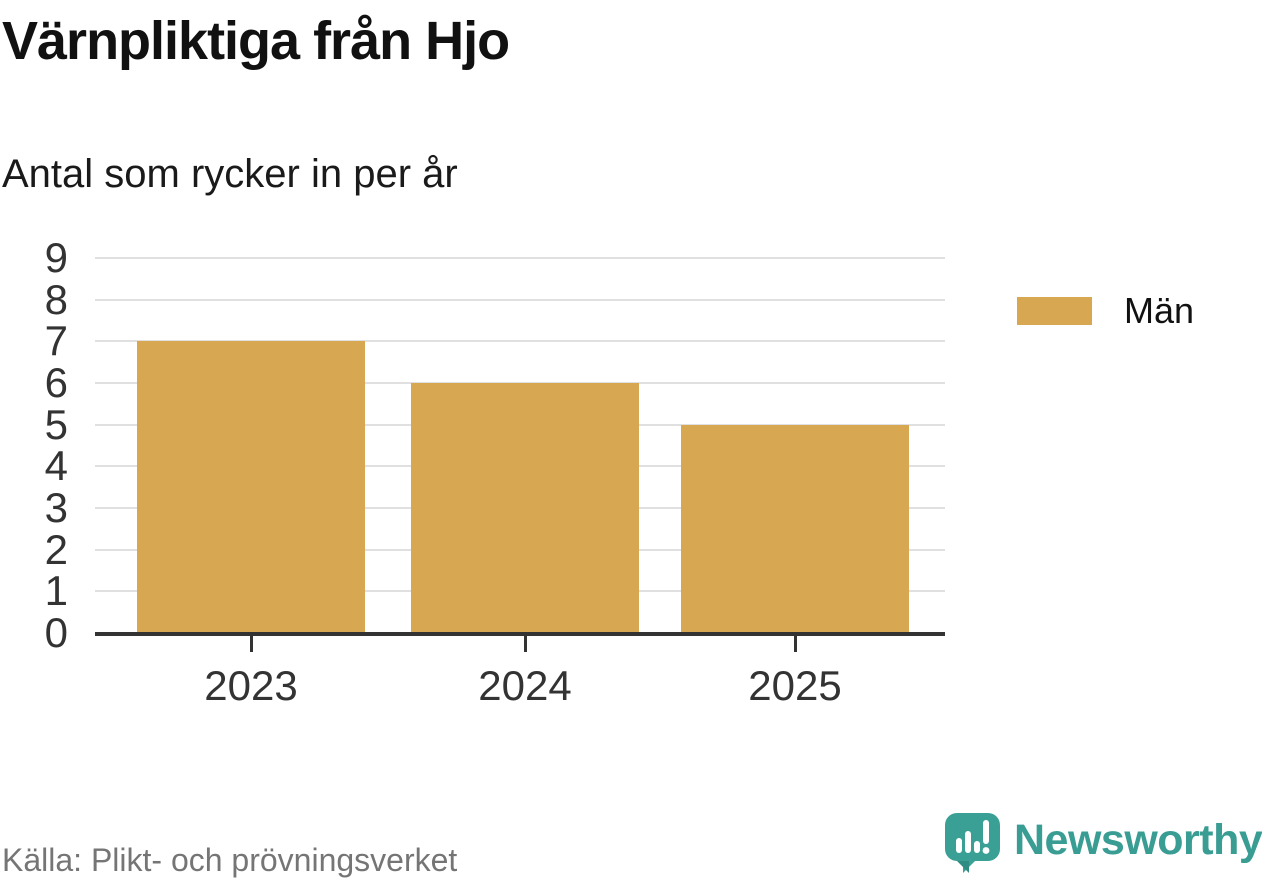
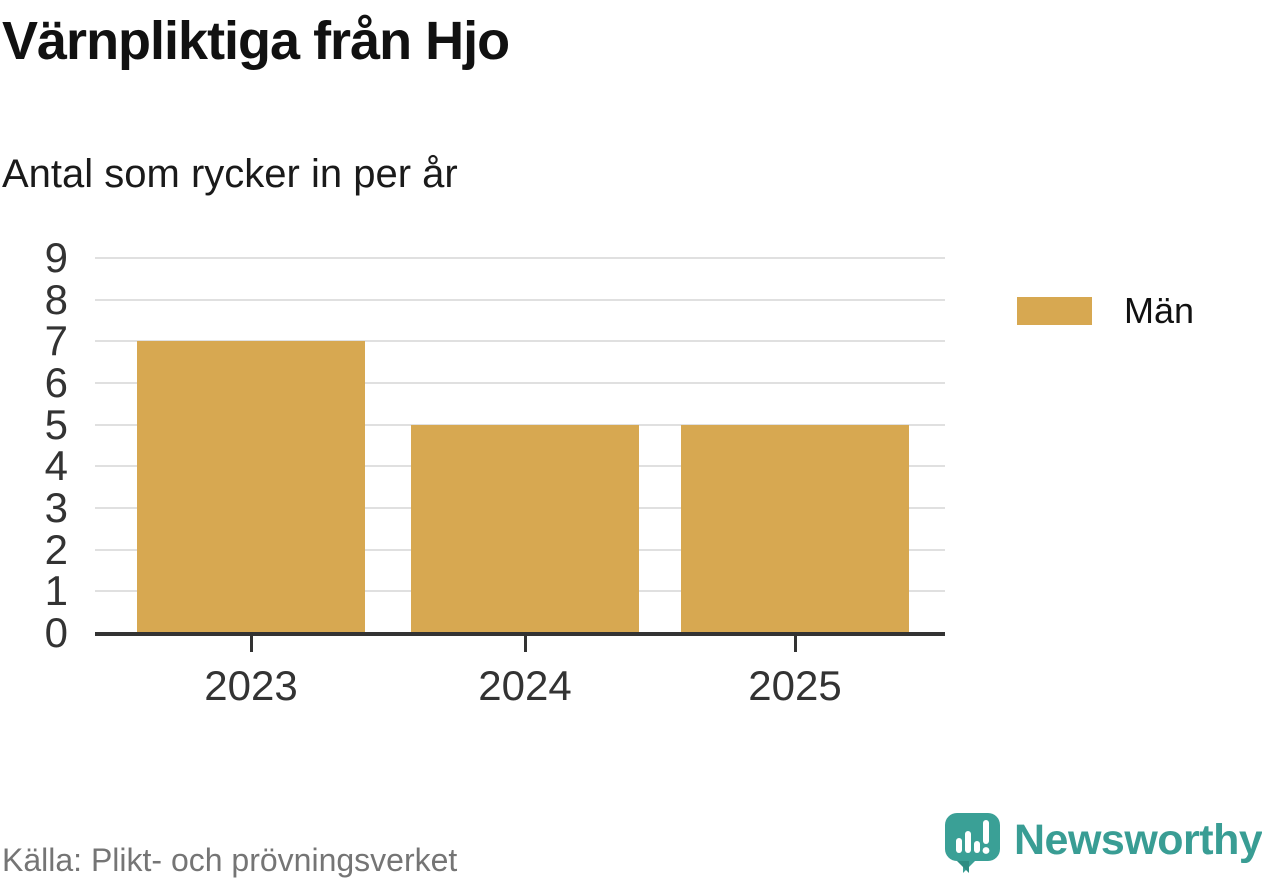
2024: 6 -> 5
